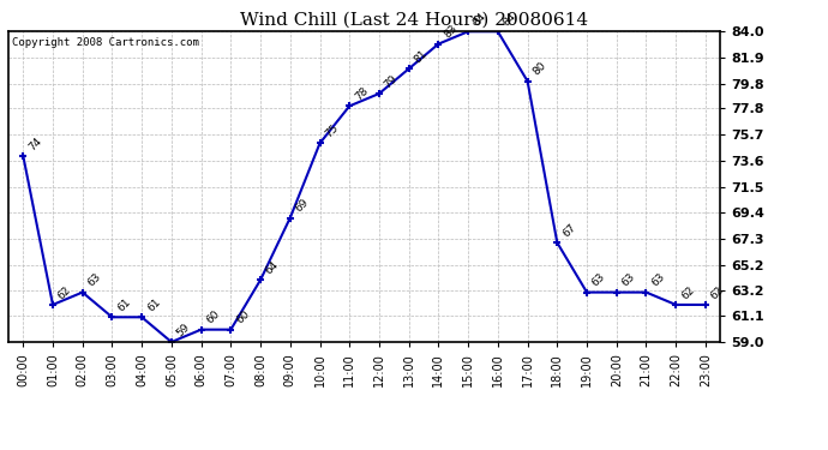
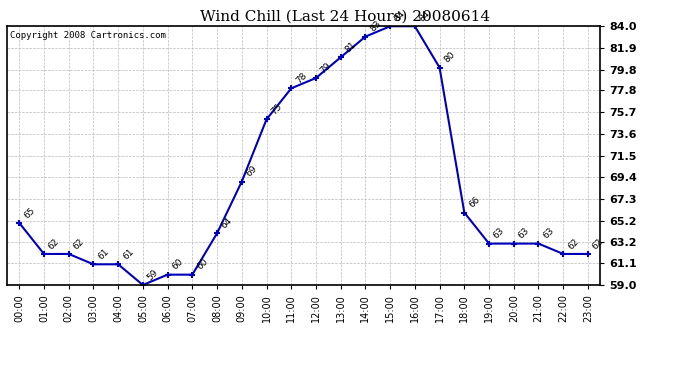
00:00: 74 -> 65
02:00: 63 -> 62
18:00: 67 -> 66
